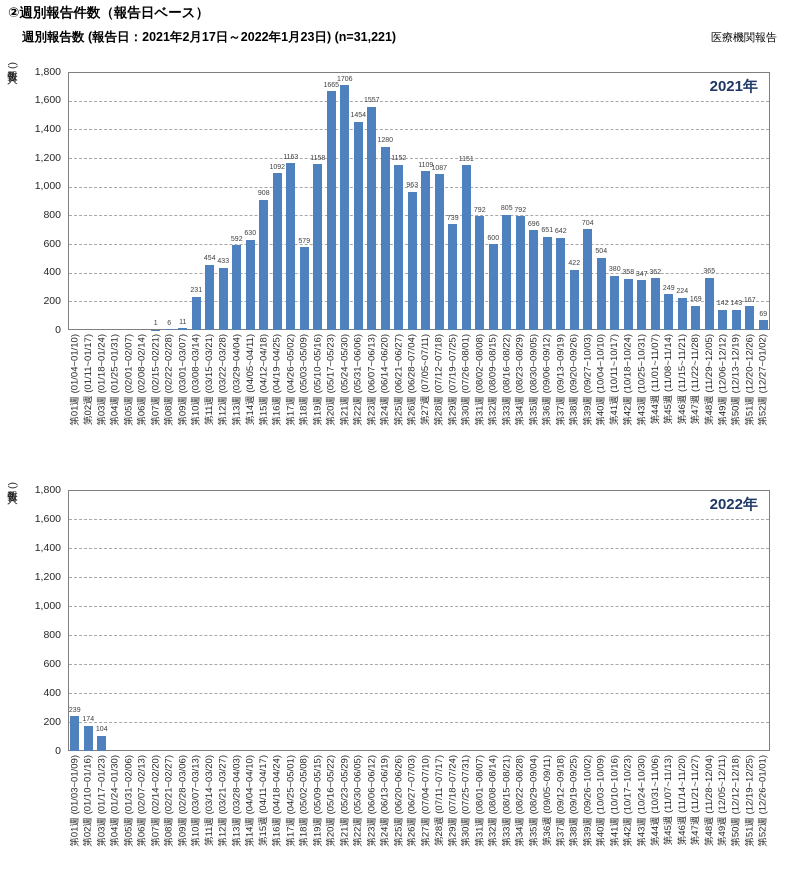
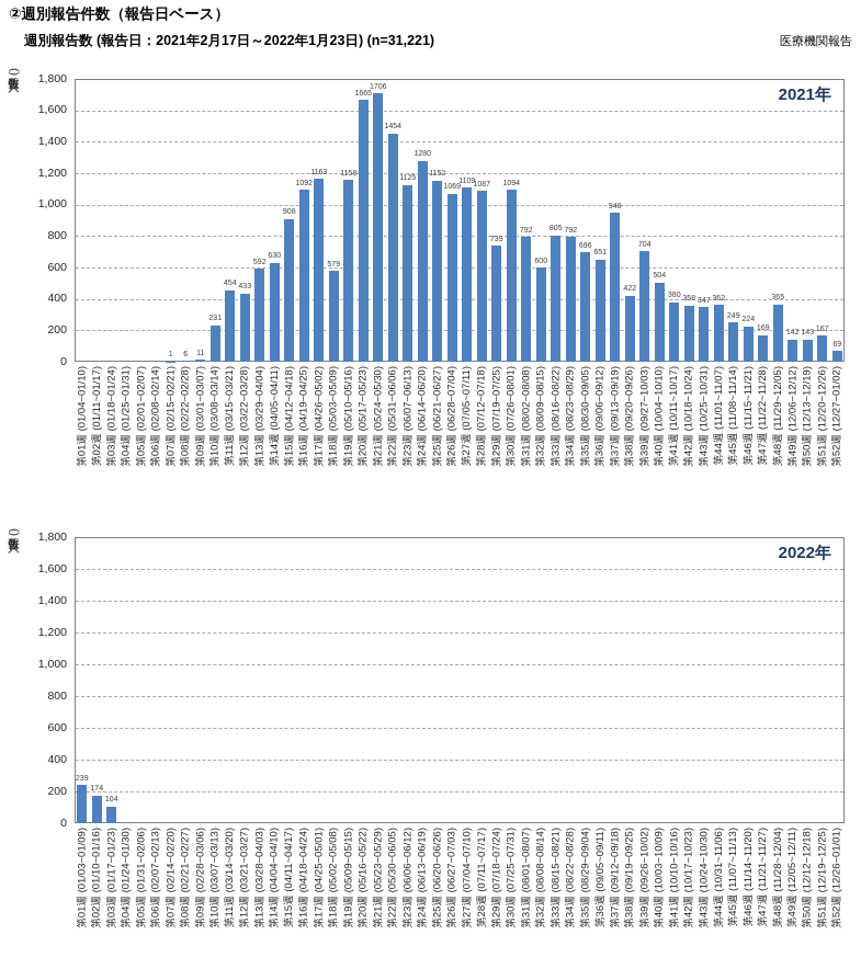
2021年/第23週 (06/07~06/13): 1557 -> 1125
2021年/第26週 (06/28~07/04): 963 -> 1069
2021年/第30週 (07/26~08/01): 1151 -> 1094
2021年/第37週 (09/13~09/19): 642 -> 948
